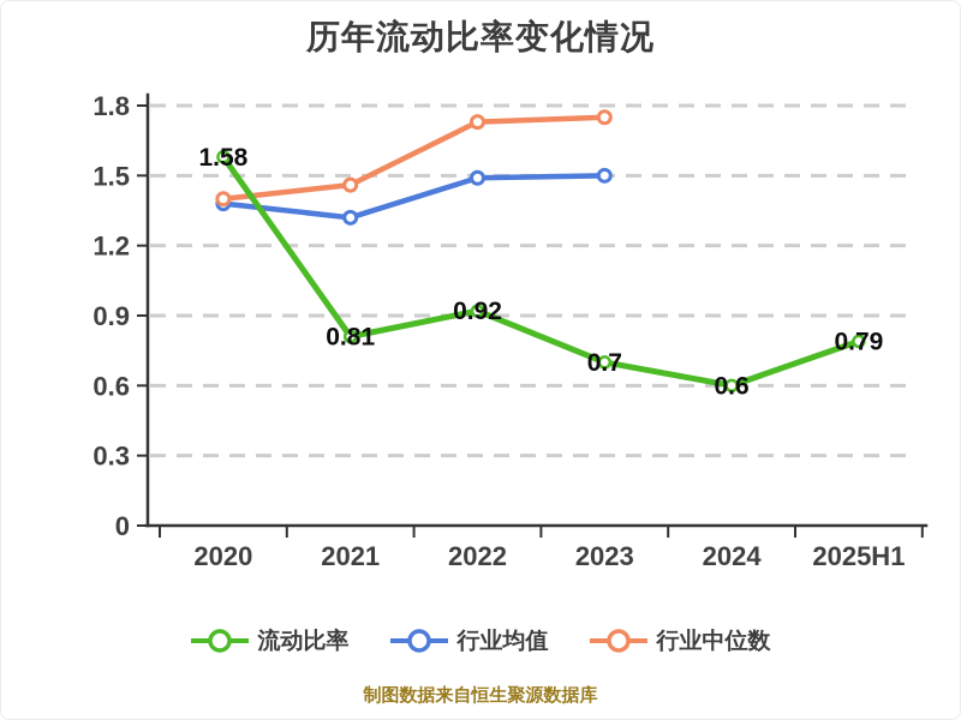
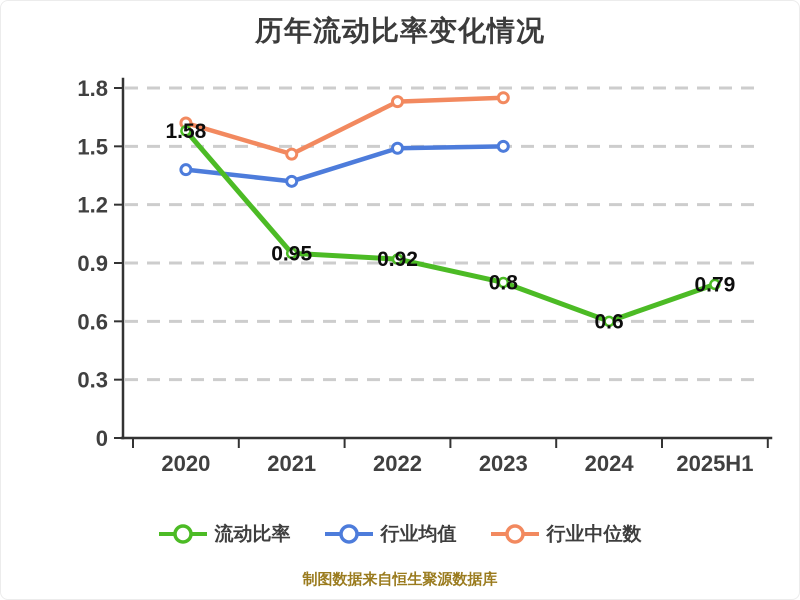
行业中位数/2020: 1.40 -> 1.62
流动比率/2021: 0.81 -> 0.95
流动比率/2023: 0.7 -> 0.8
